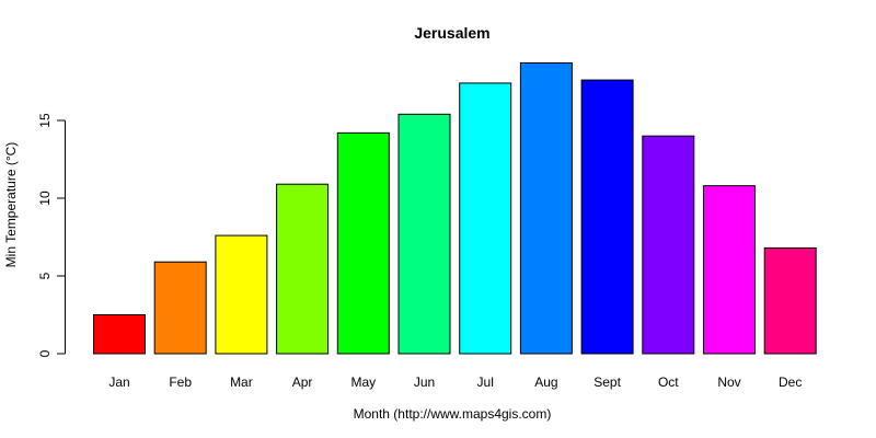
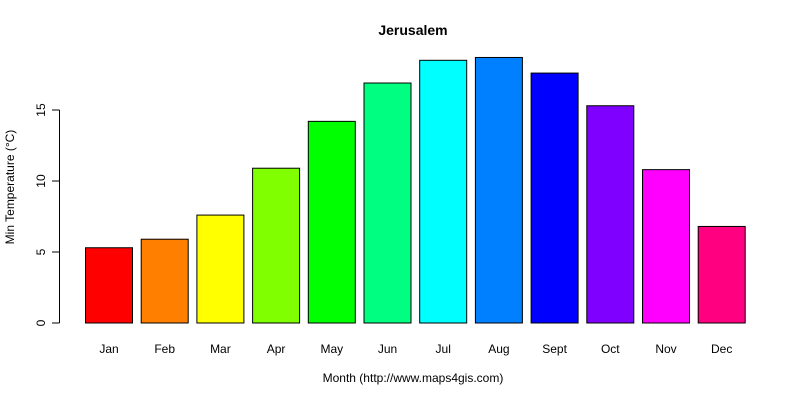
Jan: 2.5 -> 5.3
Jun: 15.4 -> 16.9
Jul: 17.4 -> 18.5
Oct: 14.0 -> 15.3
